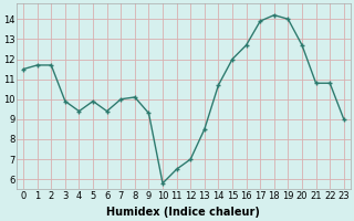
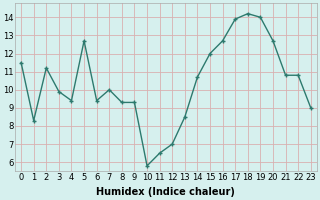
1: 11.7 -> 8.3
2: 11.7 -> 11.2
5: 9.9 -> 12.7
8: 10.1 -> 9.3
